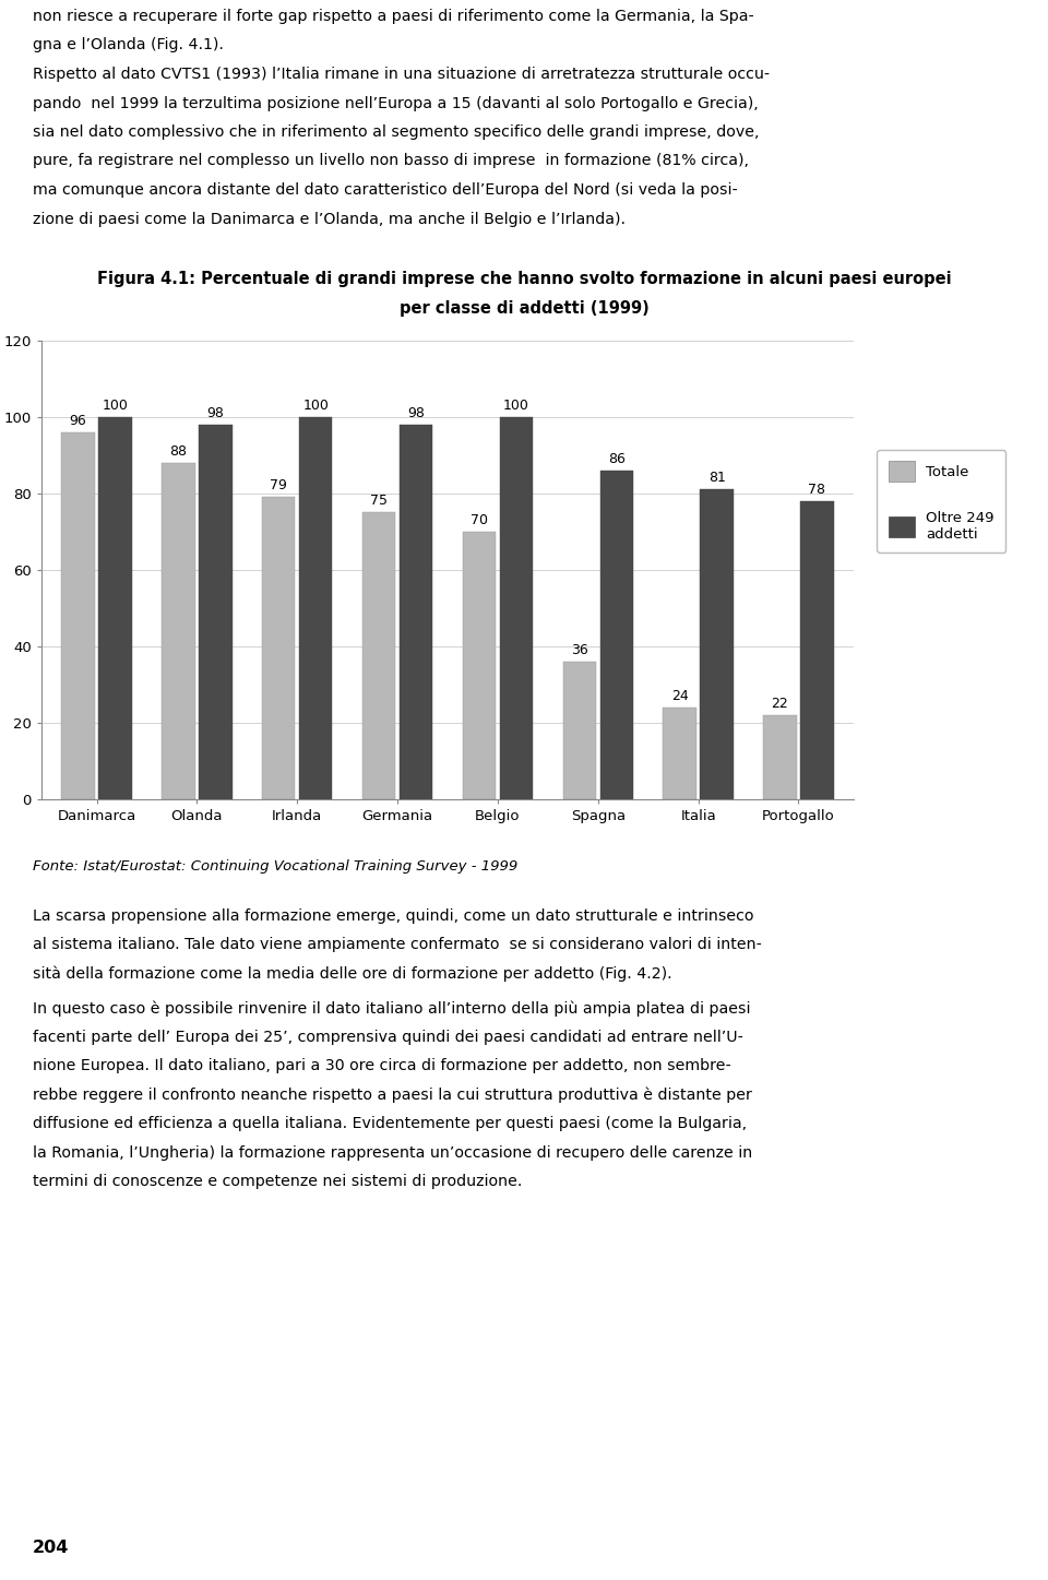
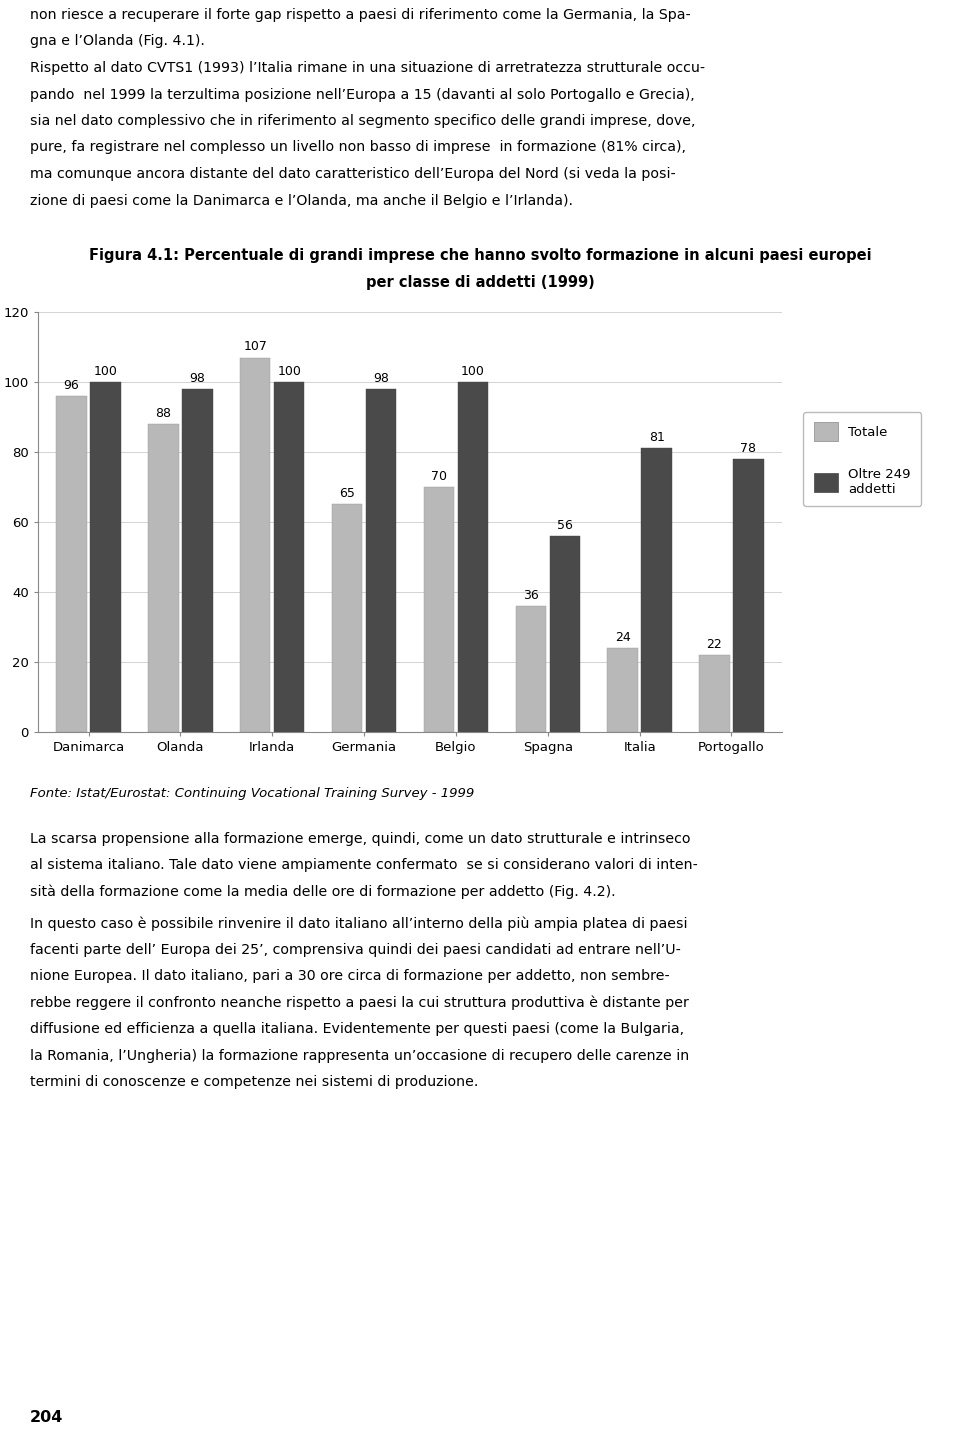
Totale/Irlanda: 79 -> 107
Totale/Germania: 75 -> 65
Oltre 249 addetti/Spagna: 86 -> 56
